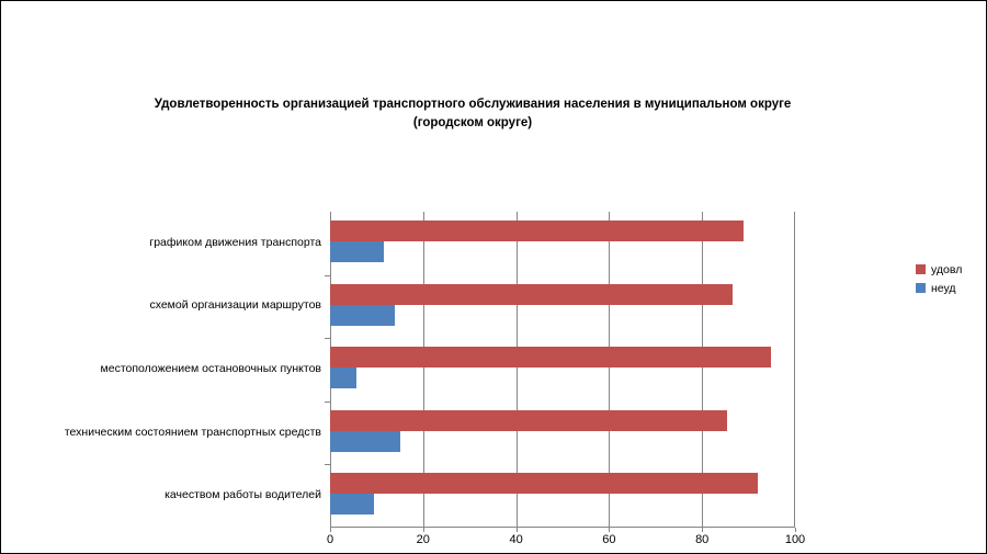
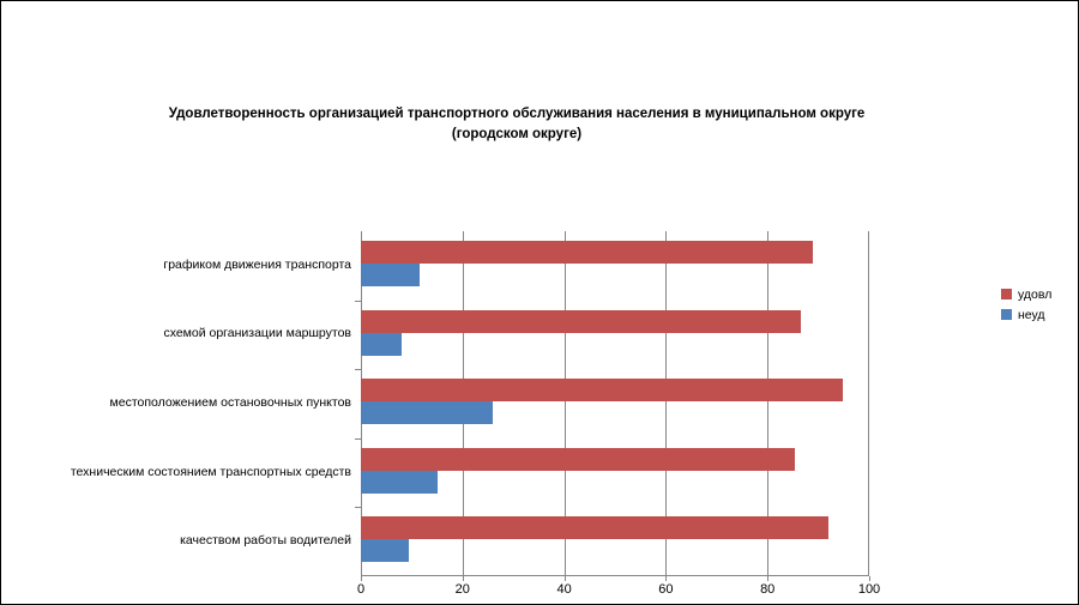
неуд/схемой организации маршрутов: 14 -> 8
неуд/местоположением остановочных пунктов: 6 -> 26
